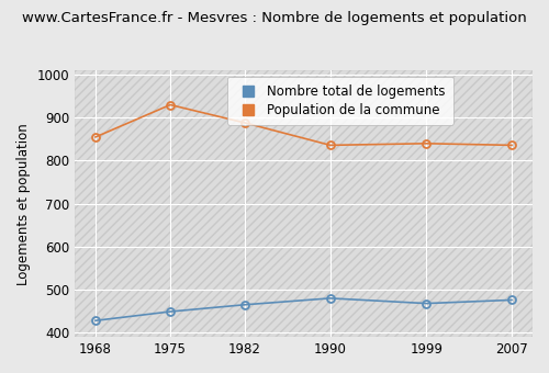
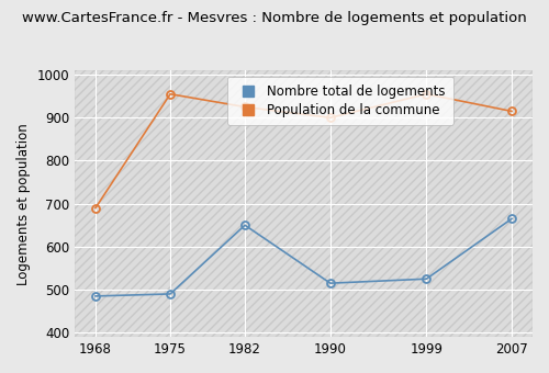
Nombre total de logements/1968: 428 -> 485
Population de la commune/1968: 855 -> 690
Nombre total de logements/1975: 449 -> 490
Population de la commune/1975: 930 -> 955
Nombre total de logements/1982: 465 -> 650
Population de la commune/1982: 888 -> 925
Nombre total de logements/1990: 480 -> 515
Population de la commune/1990: 836 -> 900
Nombre total de logements/1999: 468 -> 525
Population de la commune/1999: 840 -> 955
Nombre total de logements/2007: 476 -> 665
Population de la commune/2007: 836 -> 915
